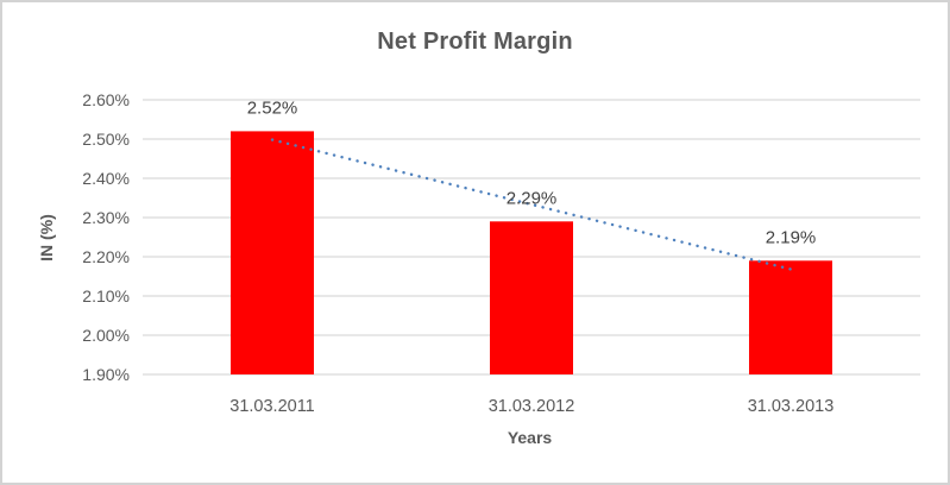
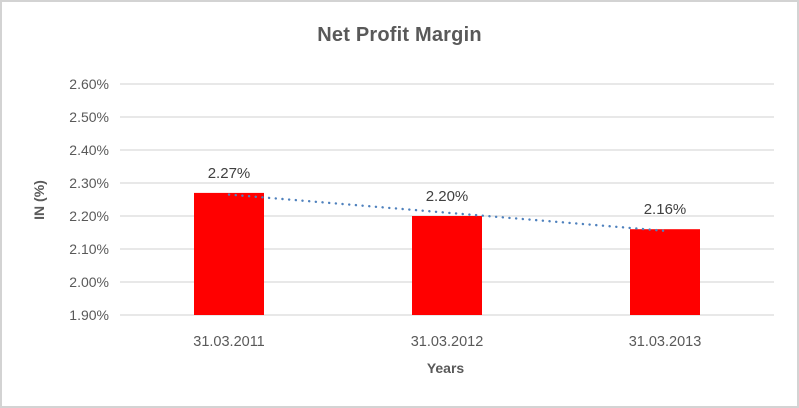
31.03.2011: 2.52% -> 2.27%
31.03.2012: 2.29% -> 2.20%
31.03.2013: 2.19% -> 2.16%
